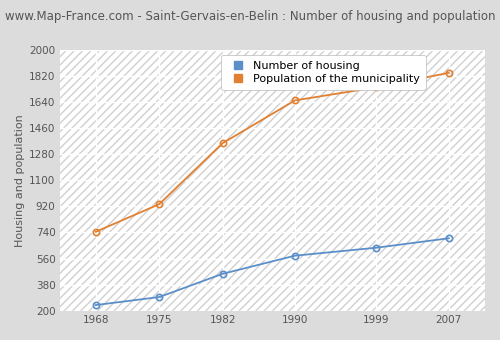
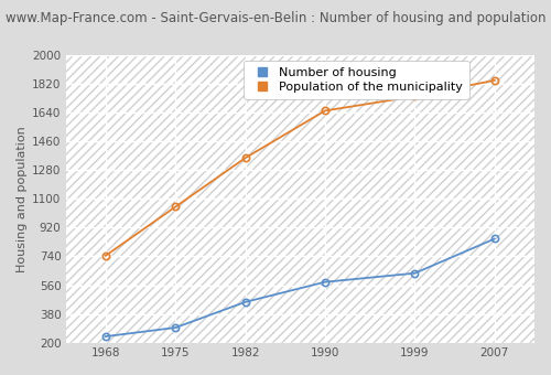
Population of the municipality/1975: 940 -> 1050
Number of housing/2007: 700 -> 850
